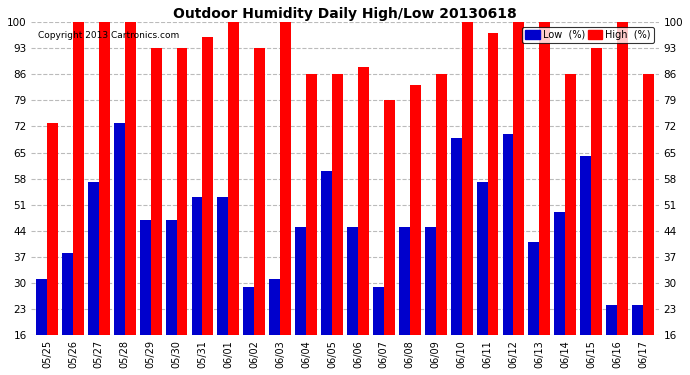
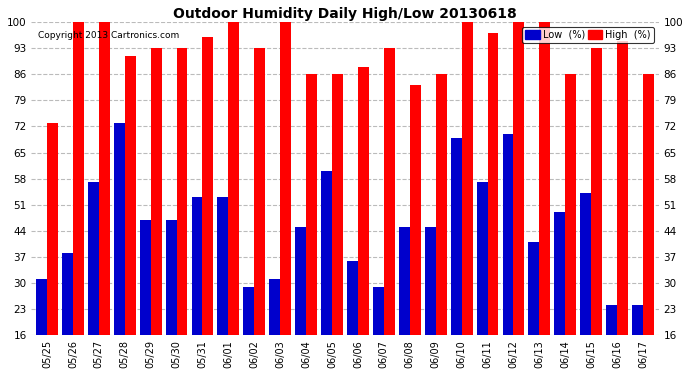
High (%)/05/28: 100 -> 91
Low (%)/06/06: 45 -> 36
High (%)/06/07: 79 -> 93
Low (%)/06/15: 64 -> 54
High (%)/06/16: 100 -> 95
